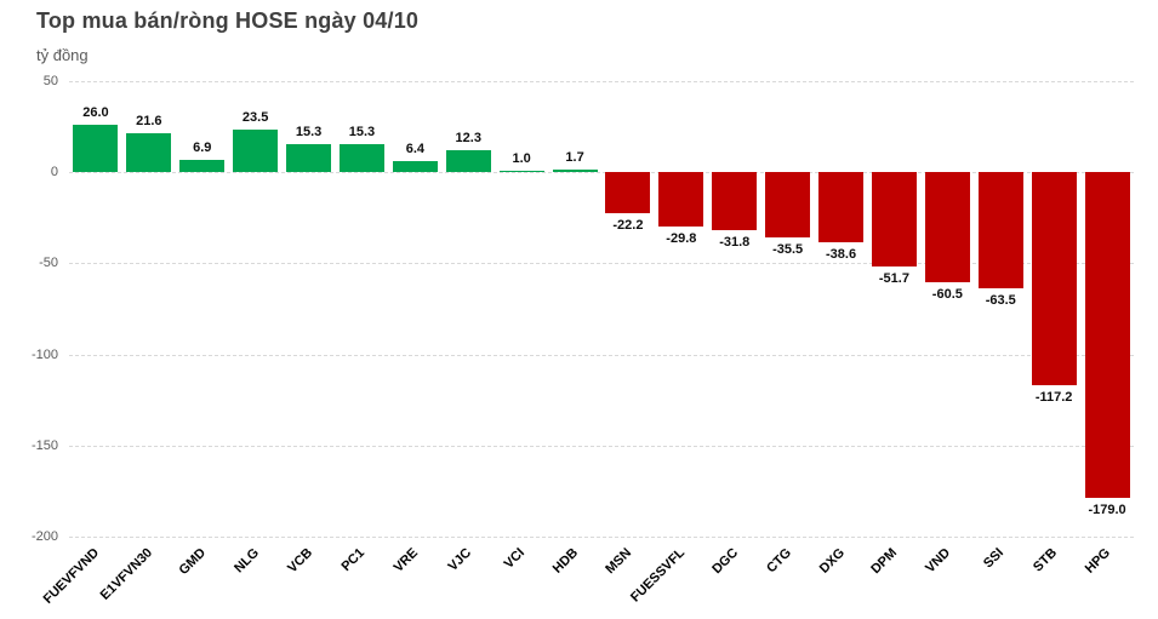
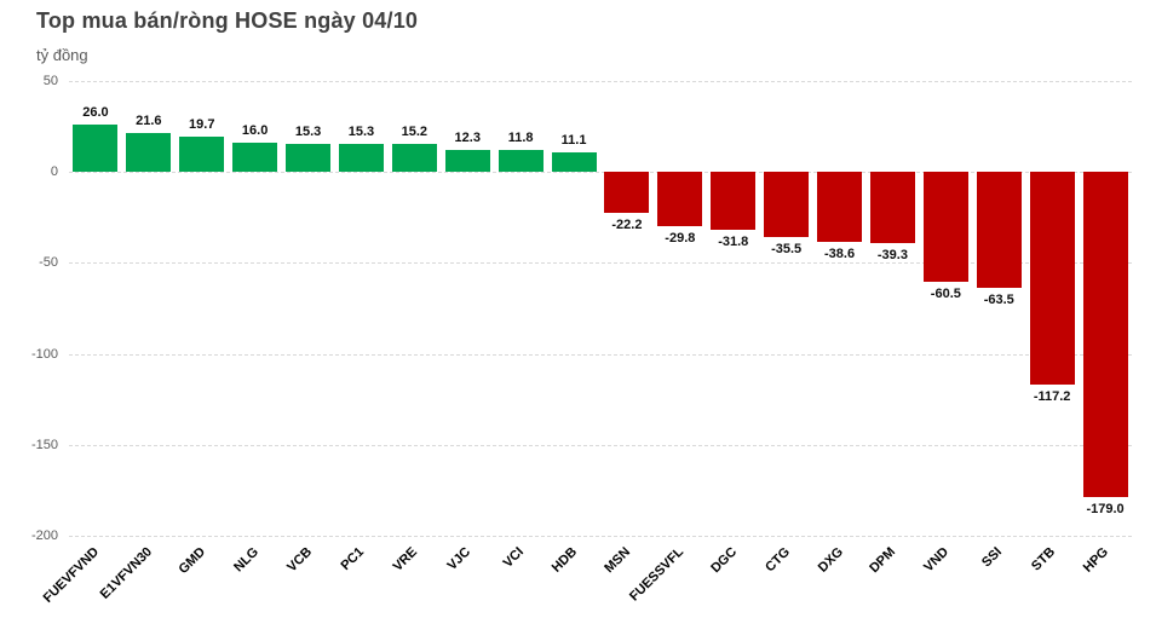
GMD: 6.9 -> 19.7
NLG: 23.5 -> 16.0
VRE: 6.4 -> 15.2
VCI: 1.0 -> 11.8
HDB: 1.7 -> 11.1
DPM: -51.7 -> -39.3
